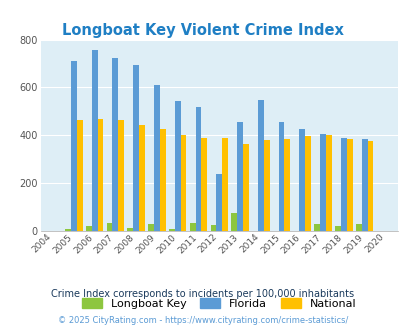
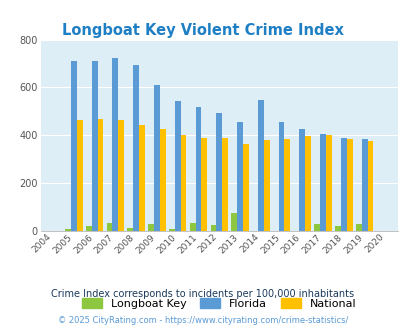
Florida/2006: 755 -> 710
Florida/2012: 240 -> 495
